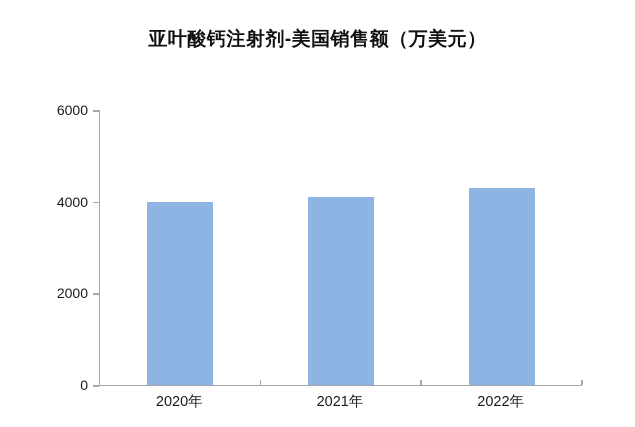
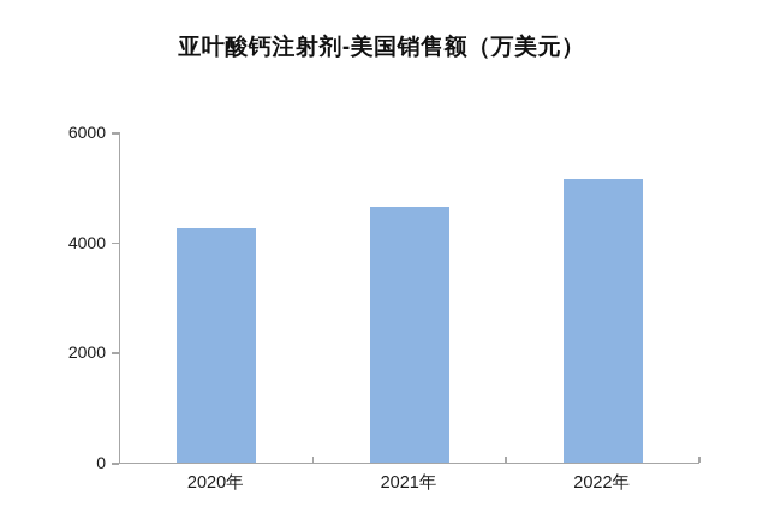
2020年: 4000 -> 4200
2021年: 4100 -> 4600
2022年: 4300 -> 5200
